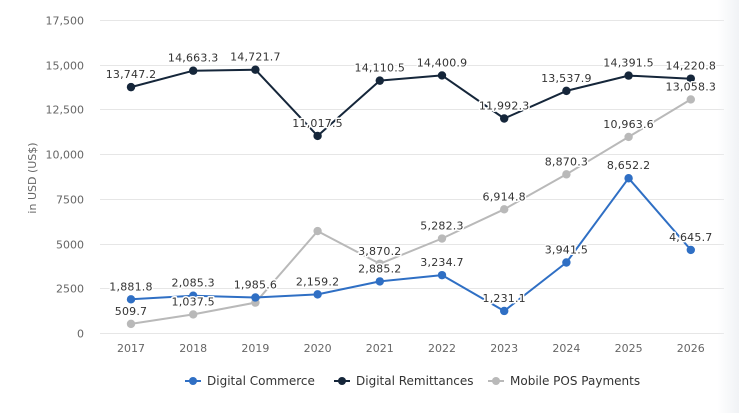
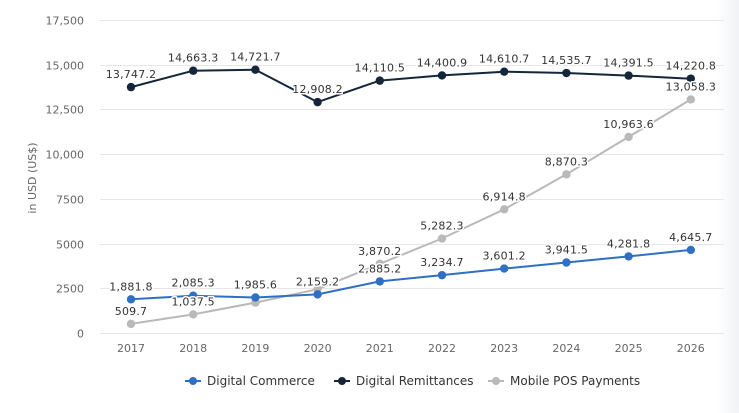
Digital Remittances/2020: 11,017.5 -> 12,908.2
Mobile POS Payments/2020: 5700 -> 2400
Digital Commerce/2023: 1,231.1 -> 3,601.2
Digital Remittances/2023: 11,992.3 -> 14,610.7
Digital Remittances/2024: 13,537.9 -> 14,535.7
Digital Commerce/2025: 8,652.2 -> 4,281.8
